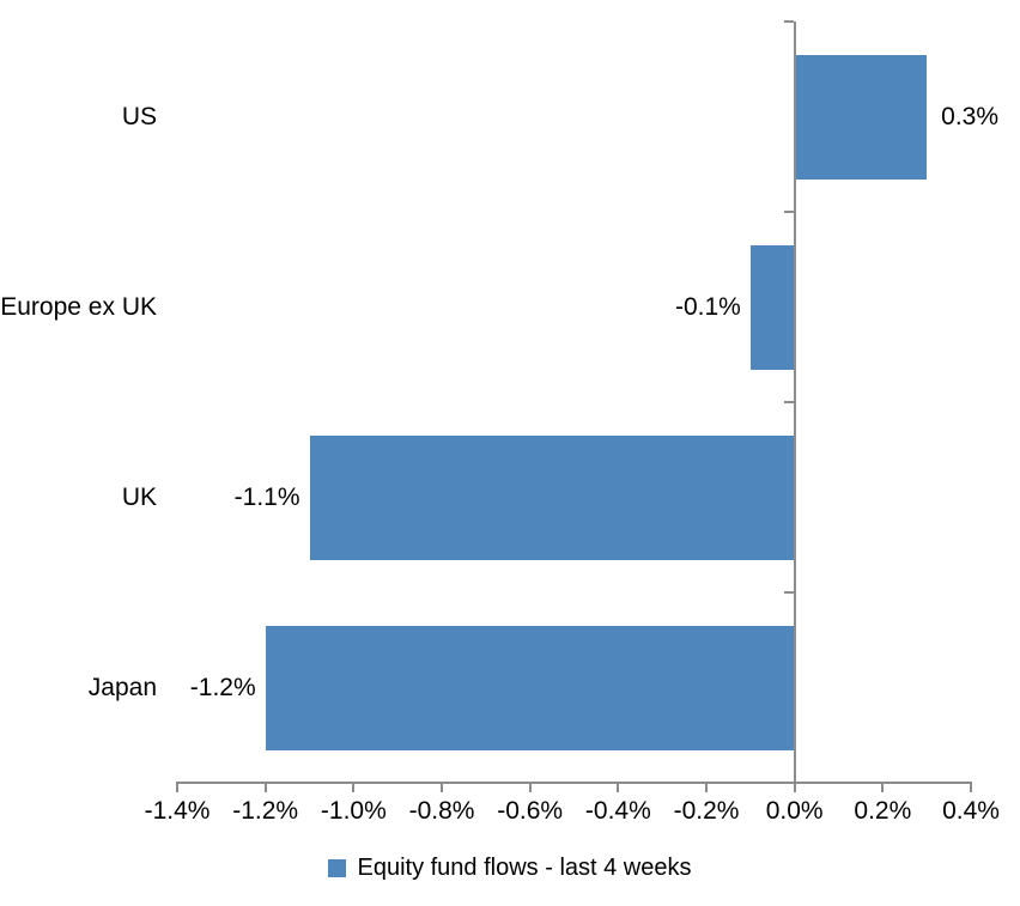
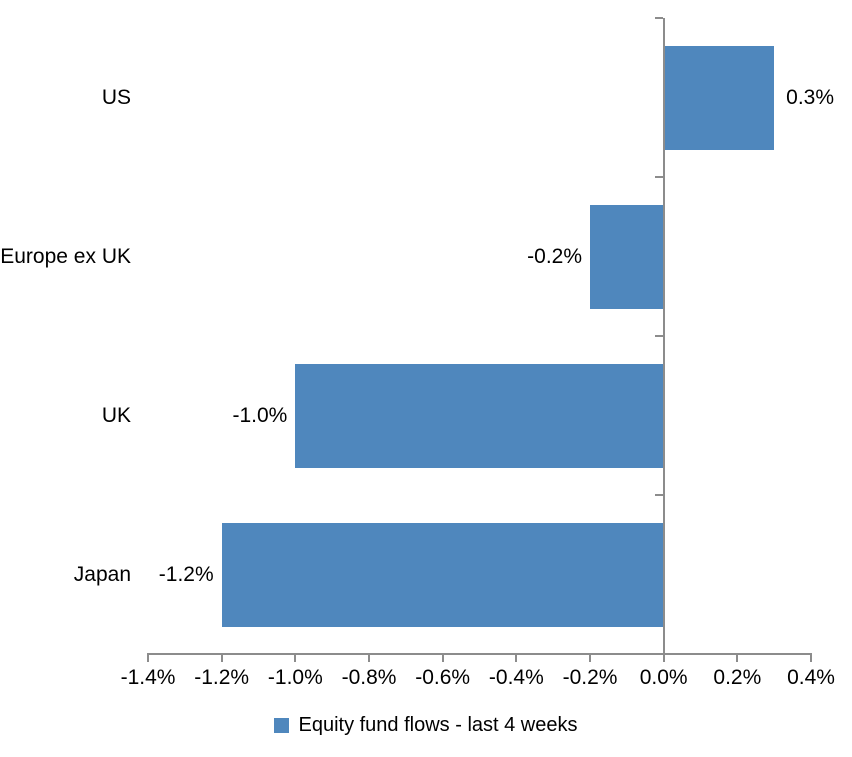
Europe ex UK: -0.1% -> -0.2%
UK: -1.1% -> -1.0%
